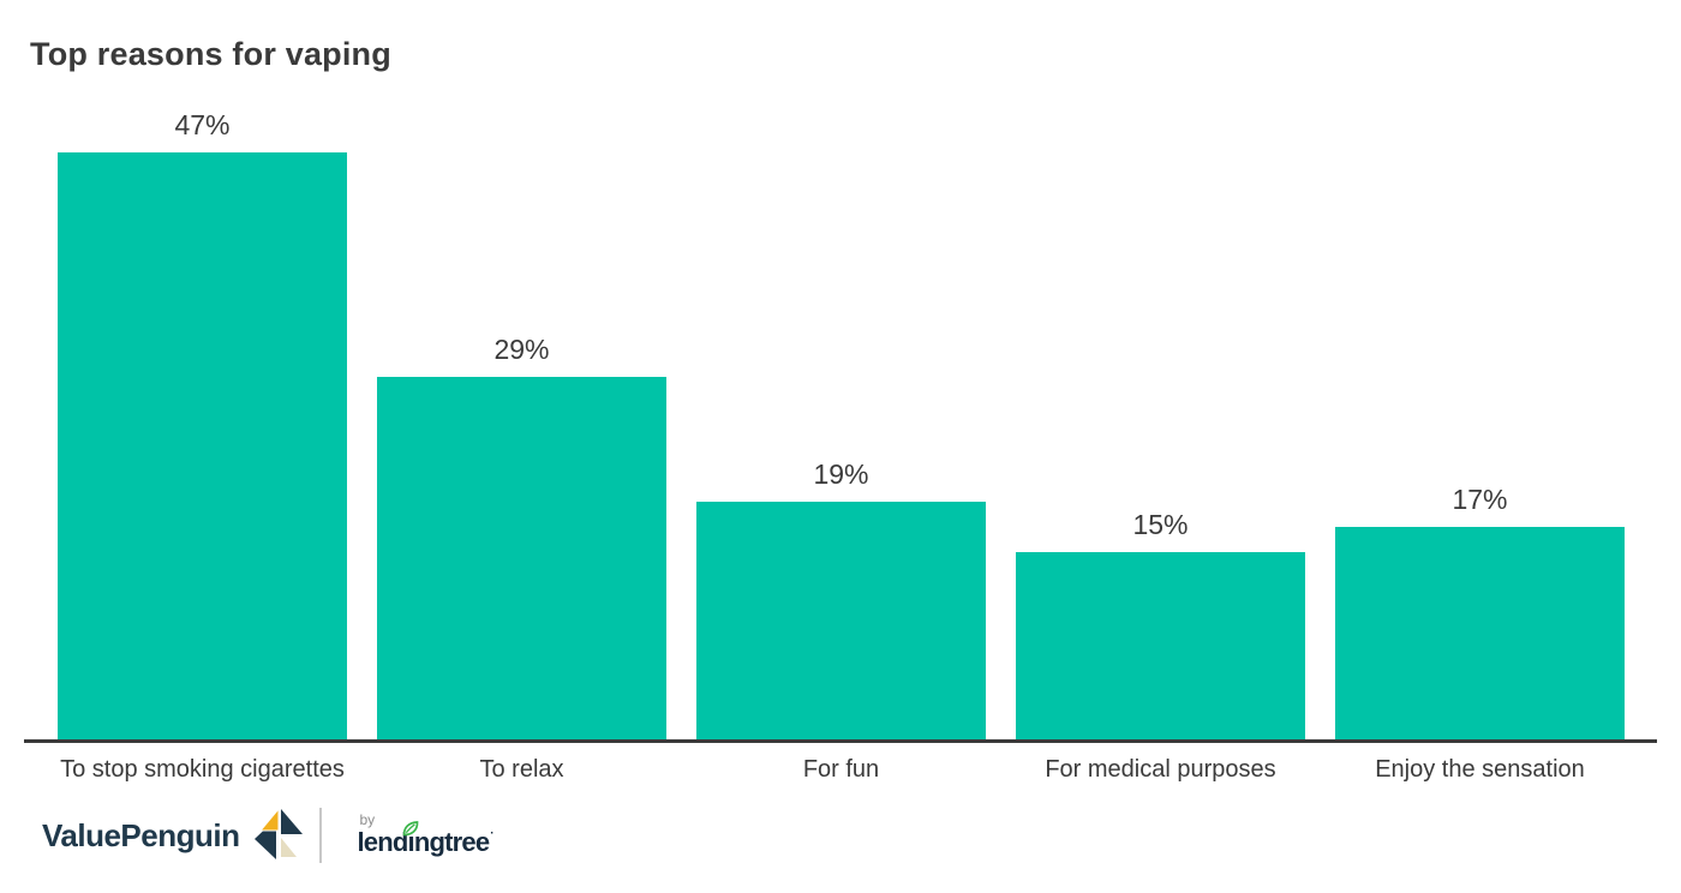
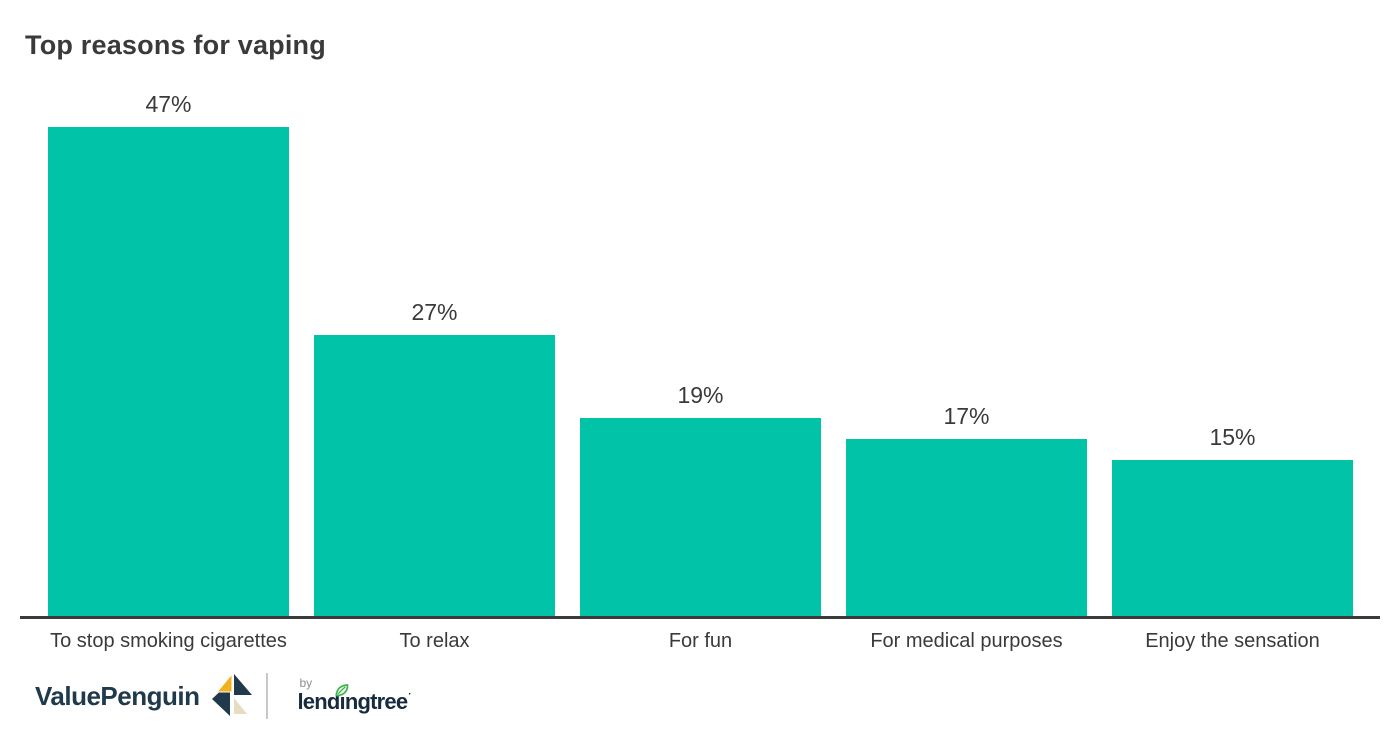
To relax: 29% -> 27%
For medical purposes: 15% -> 17%
Enjoy the sensation: 17% -> 15%
